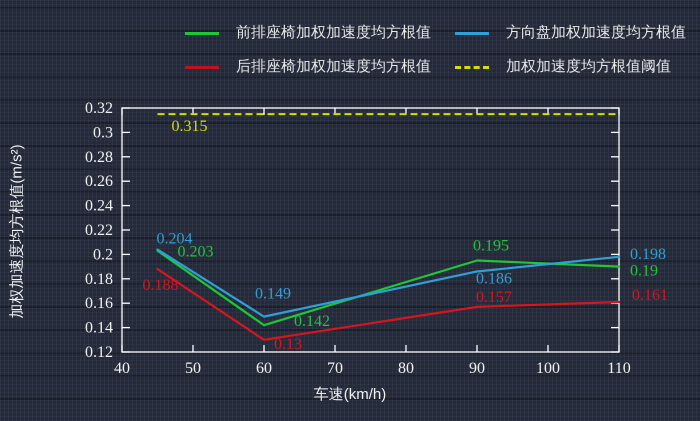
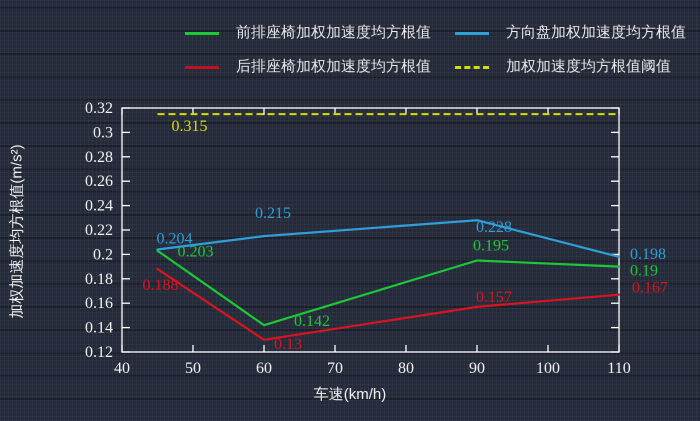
方向盘加权加速度均方根值/60: 0.149 -> 0.215
方向盘加权加速度均方根值/90: 0.186 -> 0.228
后排座椅加权加速度均方根值/110: 0.161 -> 0.167
